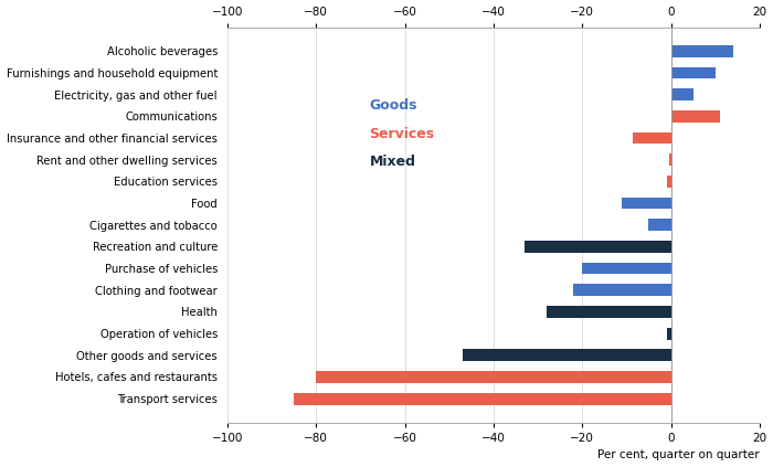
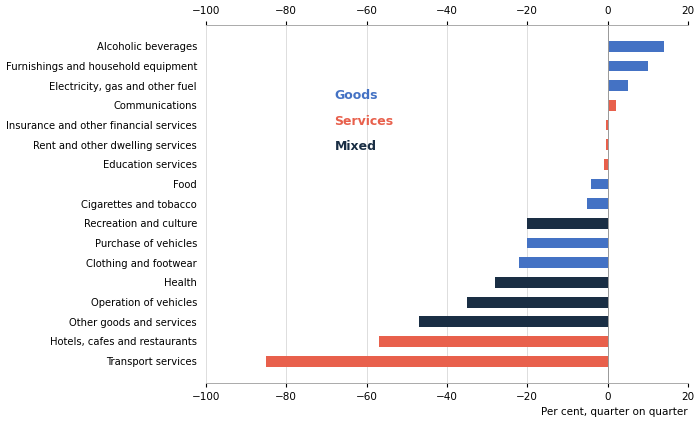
Communications: 11.0 -> 2.0
Insurance and other financial services: -8.5 -> -0.5
Food: -11.0 -> -4.0
Recreation and culture: -33.0 -> -20.0
Operation of vehicles: -1.0 -> -35.0
Hotels, cafes and restaurants: -80.0 -> -57.0
